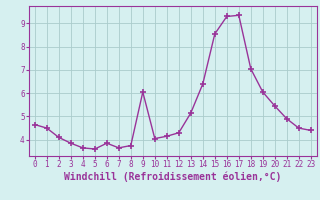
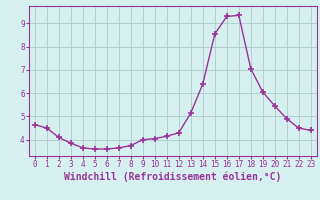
6: 3.85 -> 3.60
9: 6.05 -> 4.00
